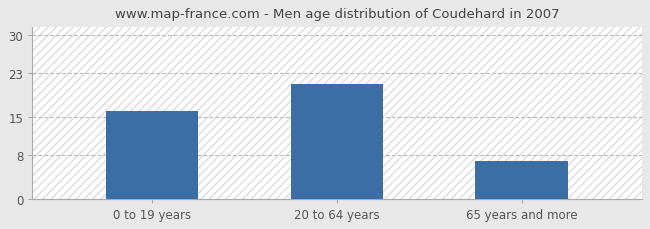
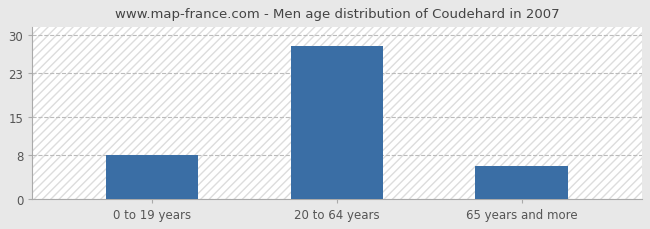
0 to 19 years: 16 -> 8
20 to 64 years: 21 -> 28
65 years and more: 7 -> 6
